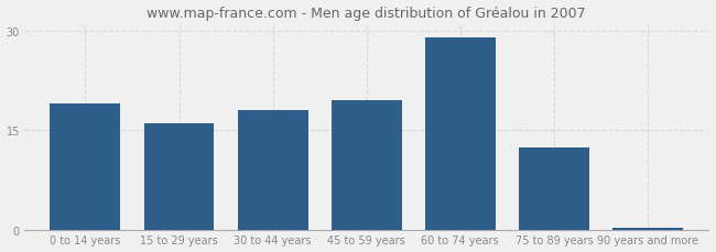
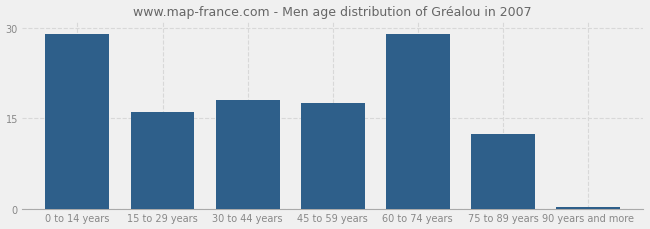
0 to 14 years: 19.0 -> 29.0
45 to 59 years: 19.5 -> 17.6
